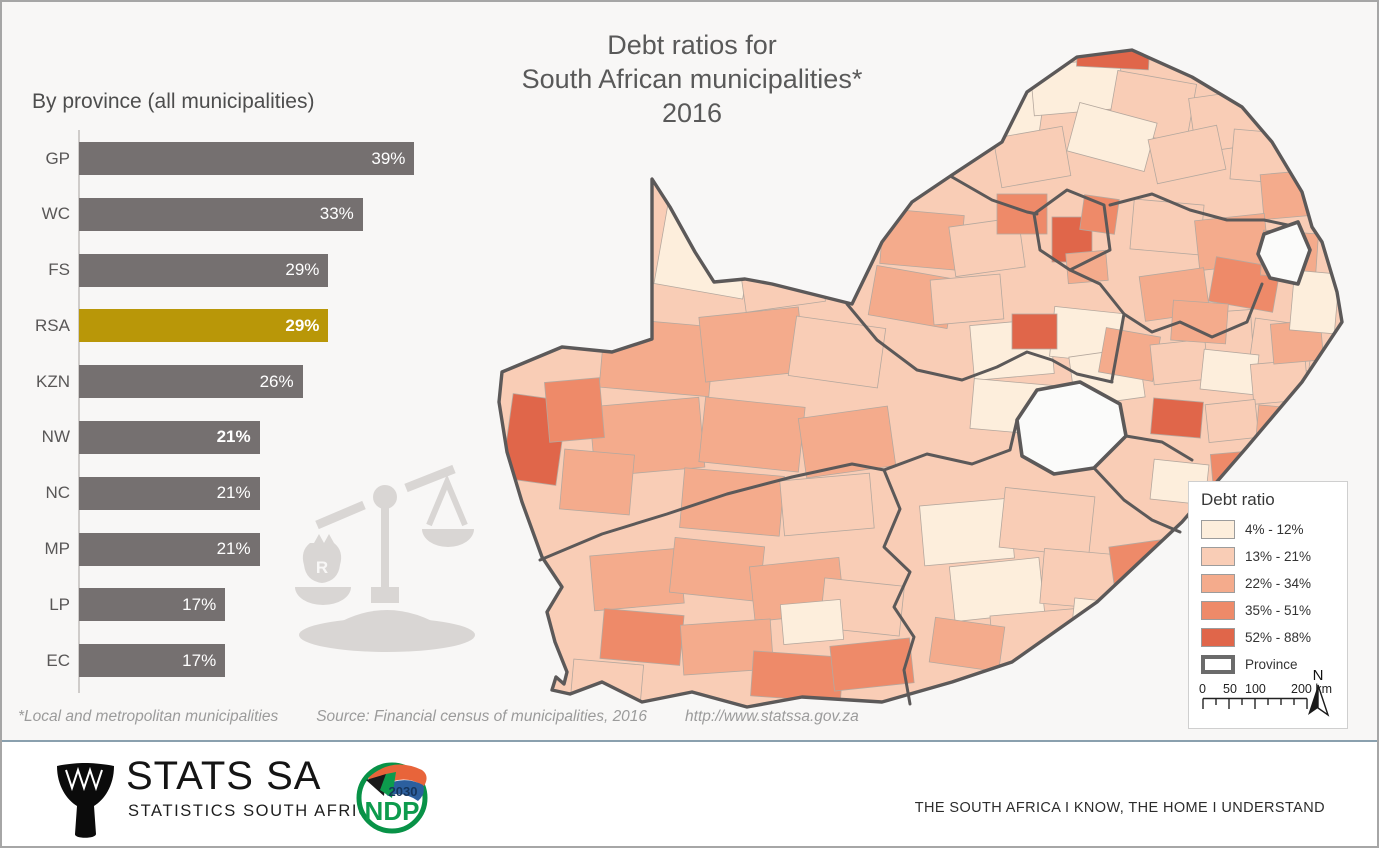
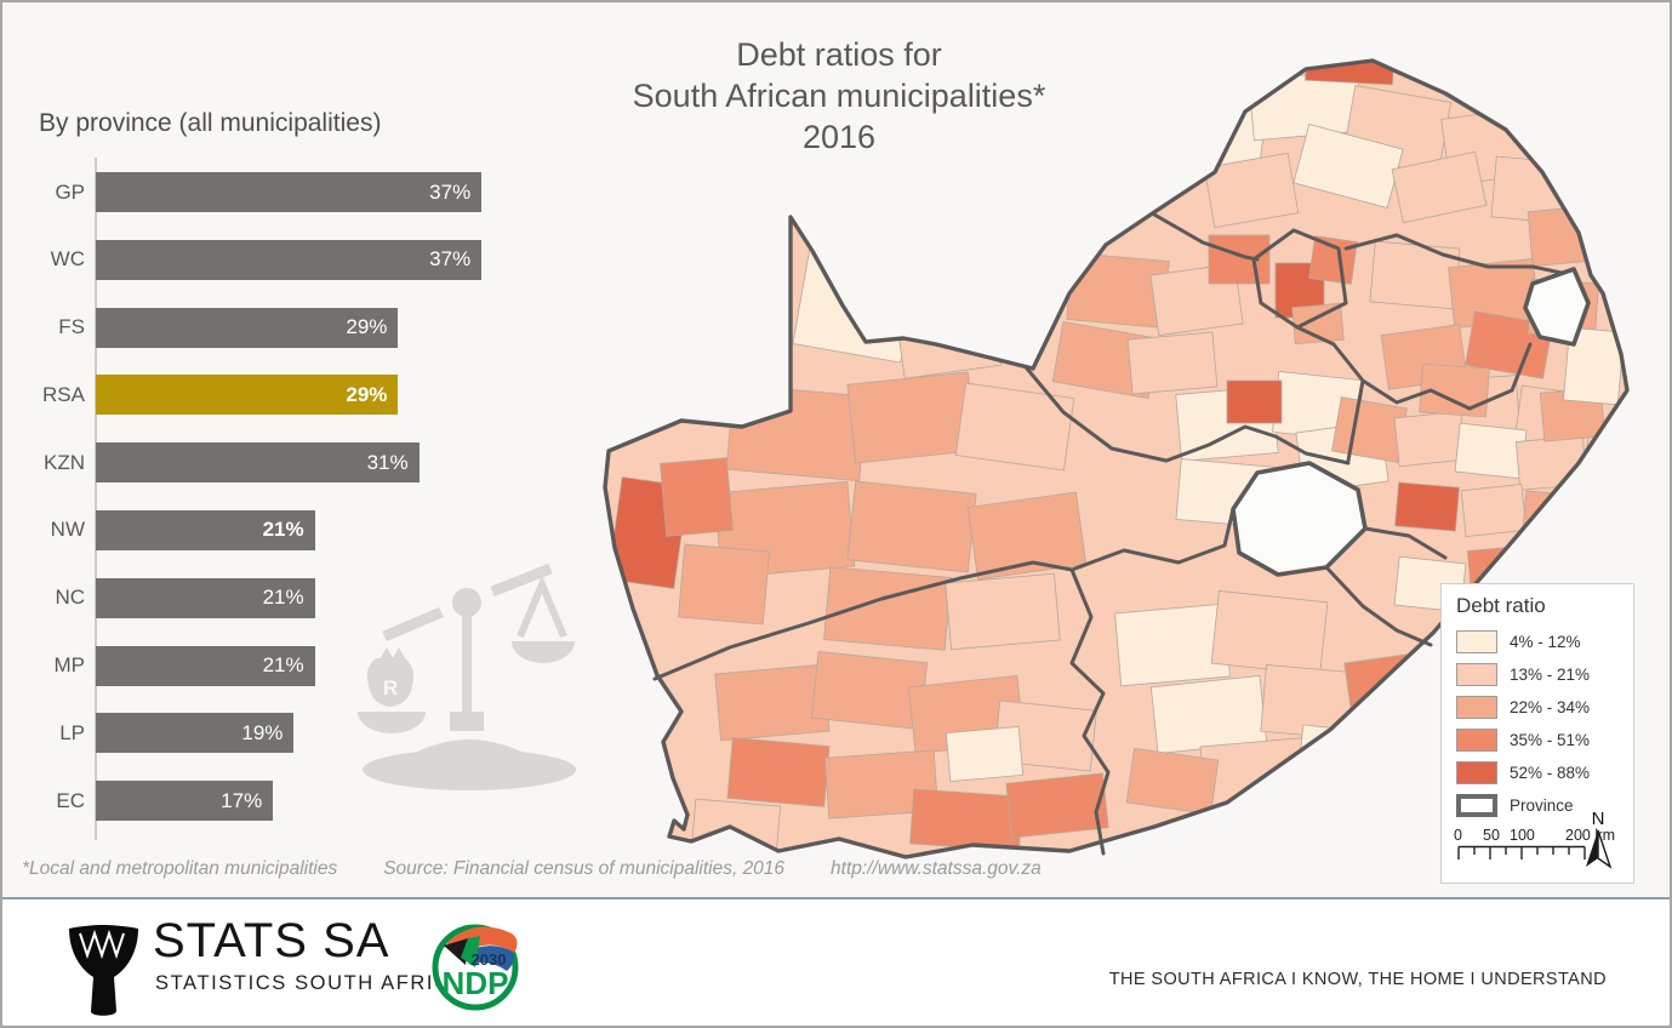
GP: 39% -> 37%
WC: 33% -> 37%
KZN: 26% -> 31%
LP: 17% -> 19%
